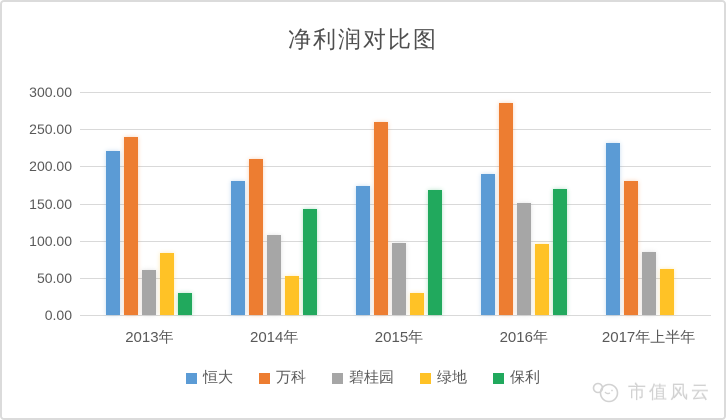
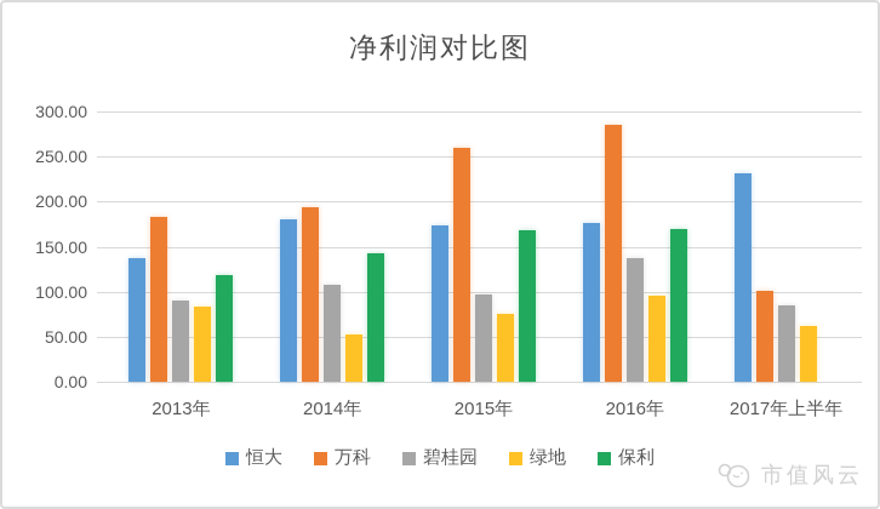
恒大/2013年: 220 -> 140
万科/2013年: 240 -> 180
碧桂园/2013年: 60 -> 90
保利/2013年: 30 -> 120
万科/2014年: 210 -> 190
绿地/2015年: 30 -> 80
恒大/2016年: 190 -> 180
碧桂园/2016年: 150 -> 140
万科/2017年上半年: 180 -> 100
